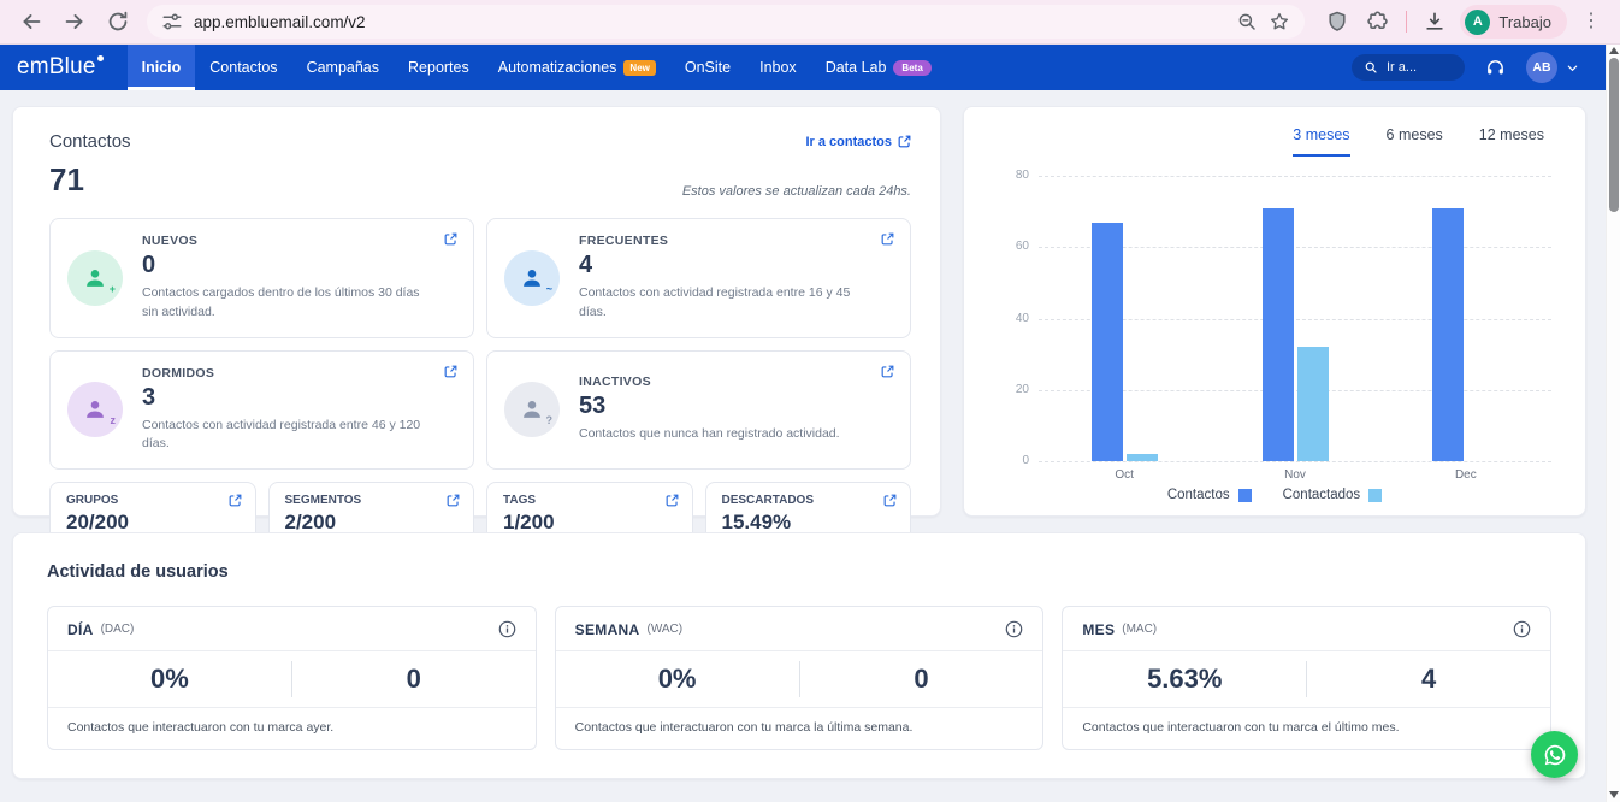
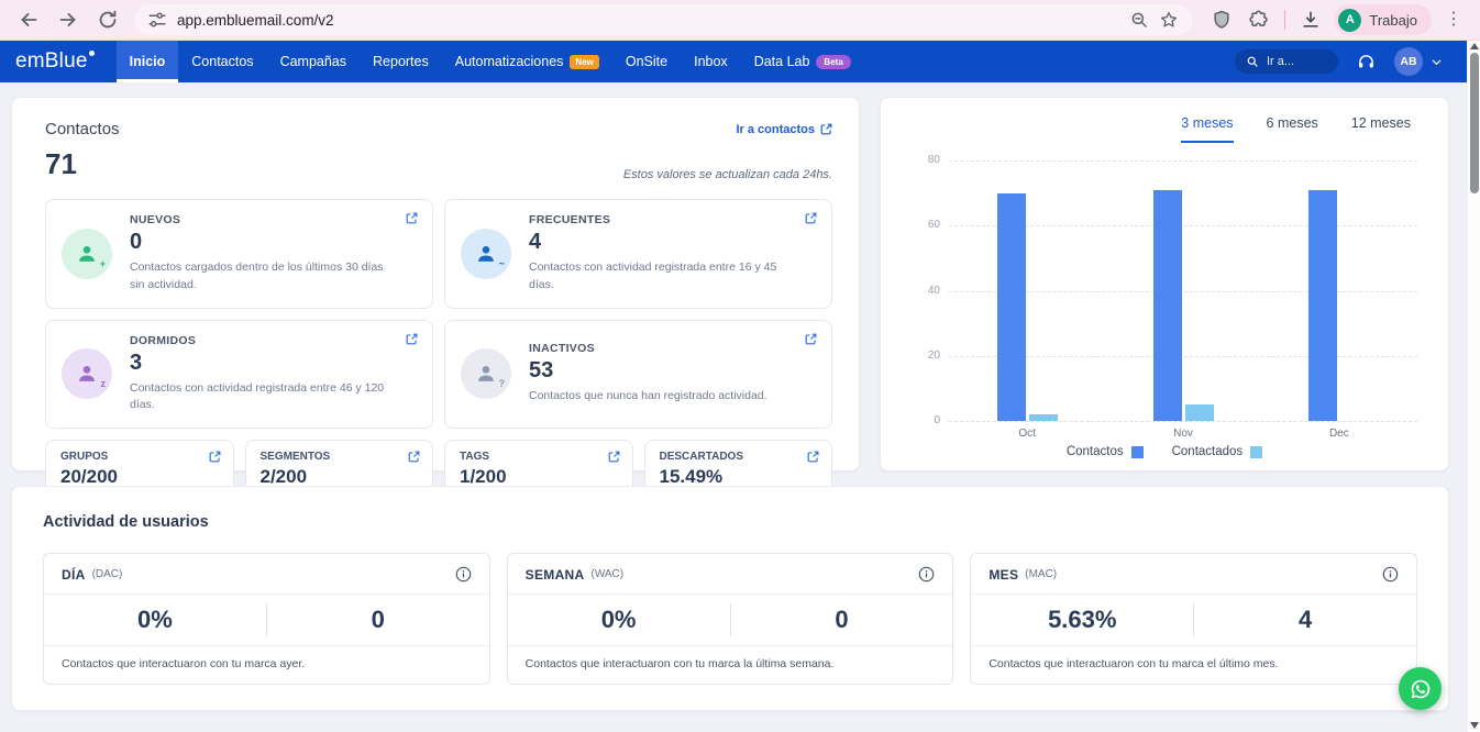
Contactos/Oct: 67 -> 70
Contactados/Nov: 32 -> 5
